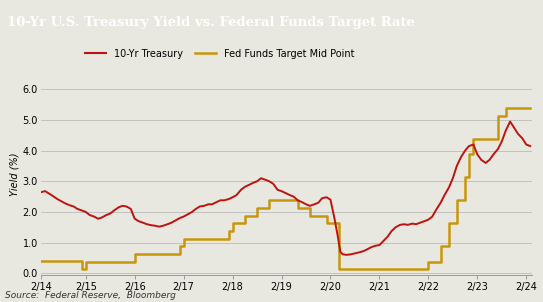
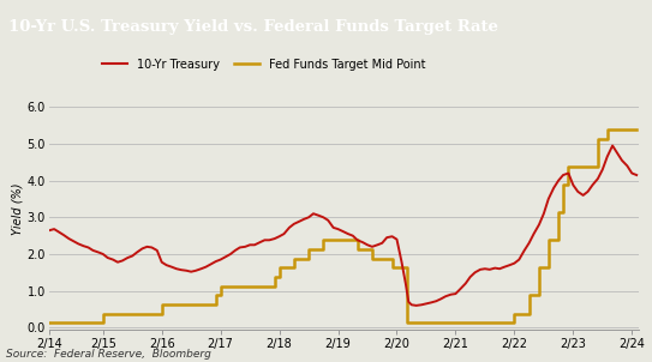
Fed Funds Target Mid Point/2/14: 0.40 -> 0.12
